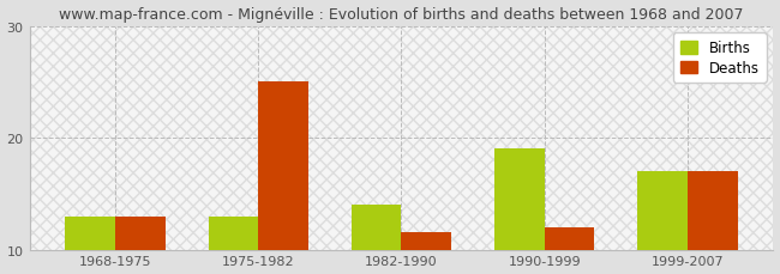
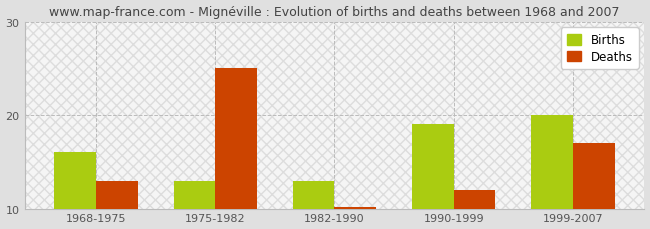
Births/1968-1975: 13 -> 16
Births/1982-1990: 14 -> 13
Deaths/1982-1990: 11.6 -> 10.2
Births/1999-2007: 17 -> 20
